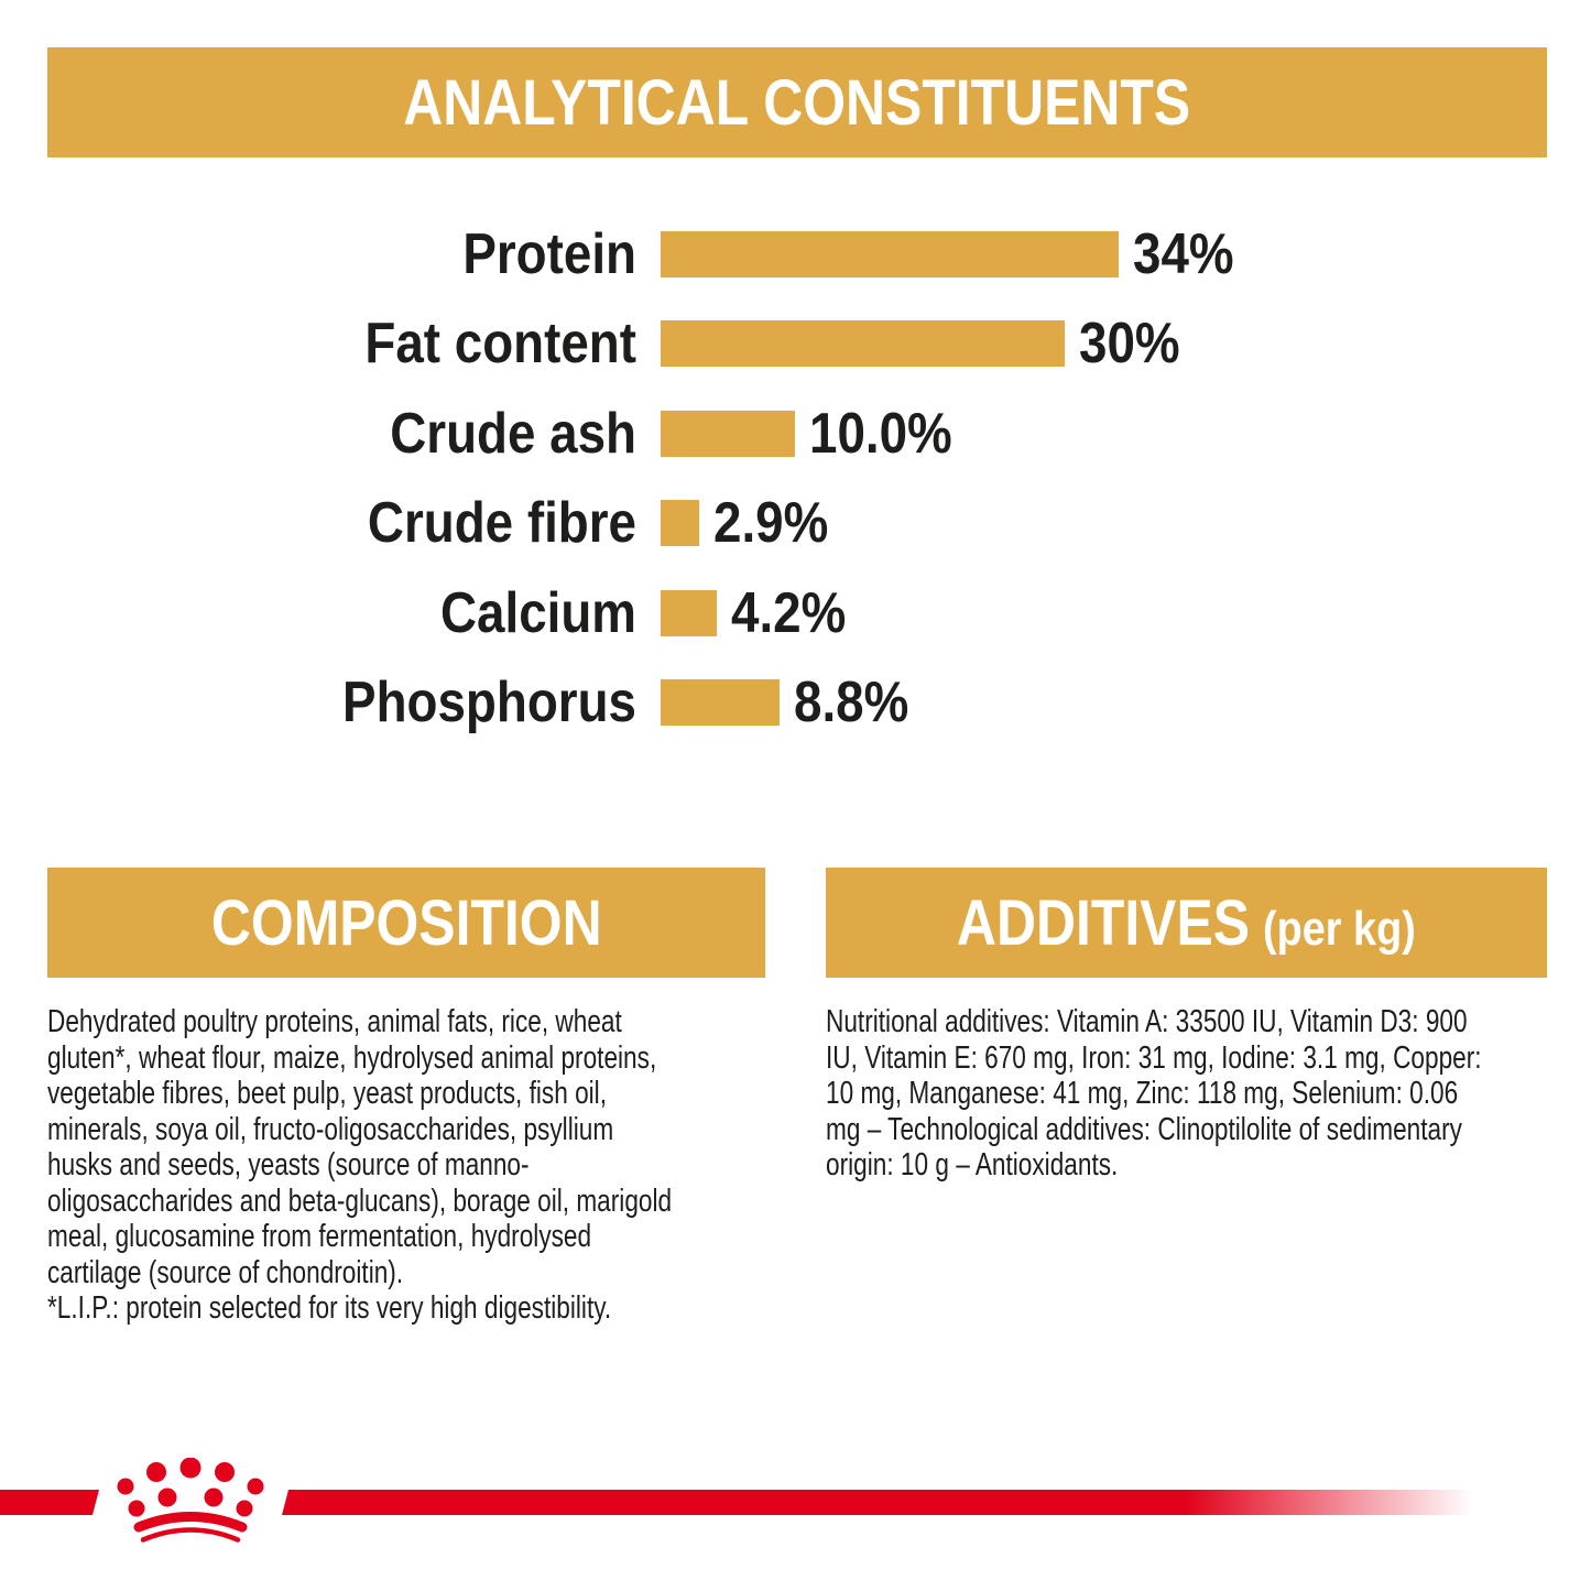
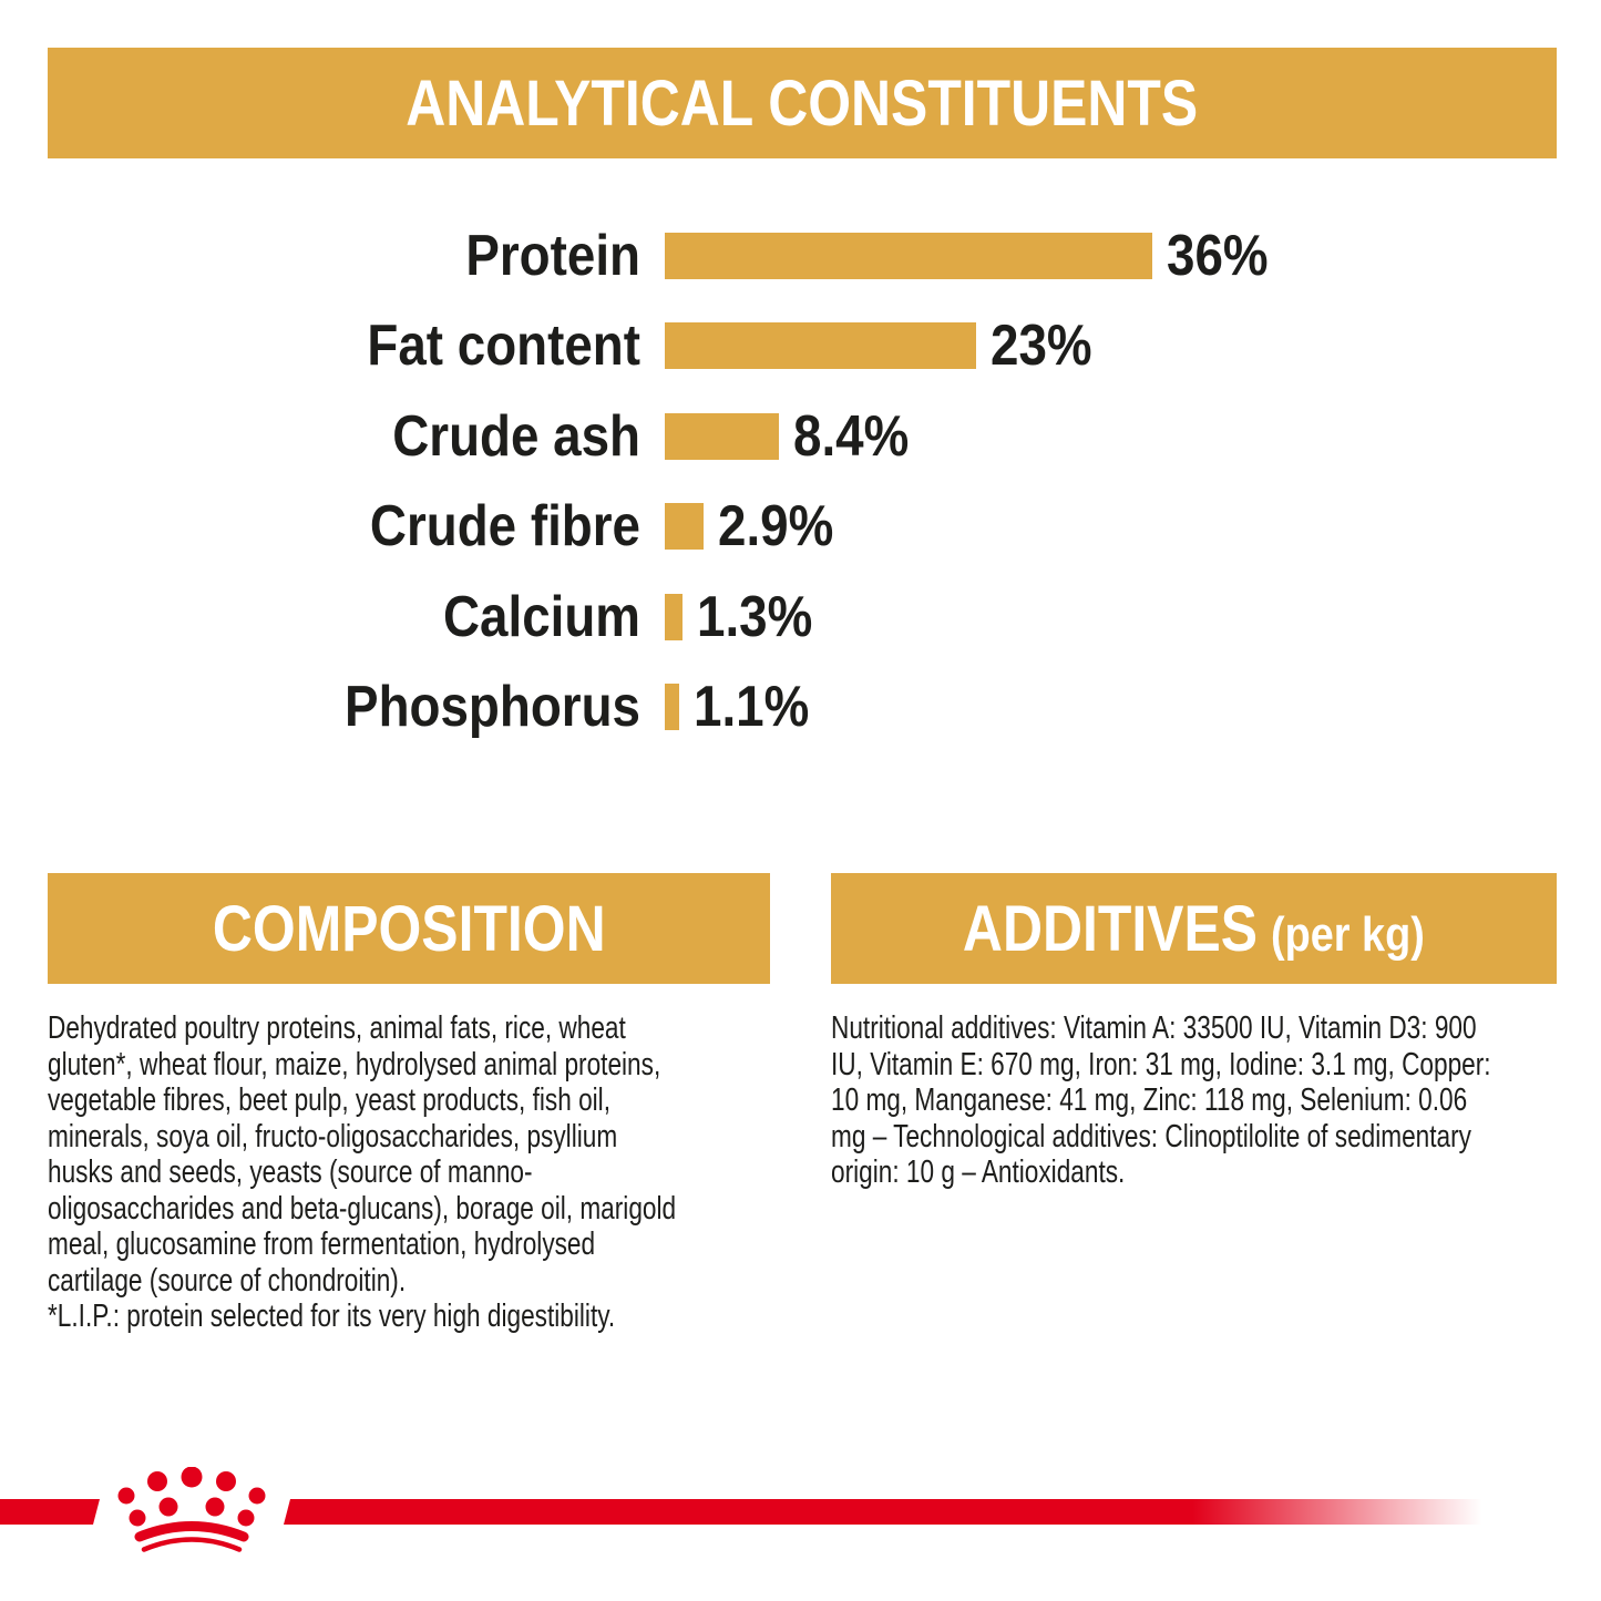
Protein: 34% -> 36%
Fat content: 30% -> 23%
Crude ash: 10.0% -> 8.4%
Calcium: 4.2% -> 1.3%
Phosphorus: 8.8% -> 1.1%
